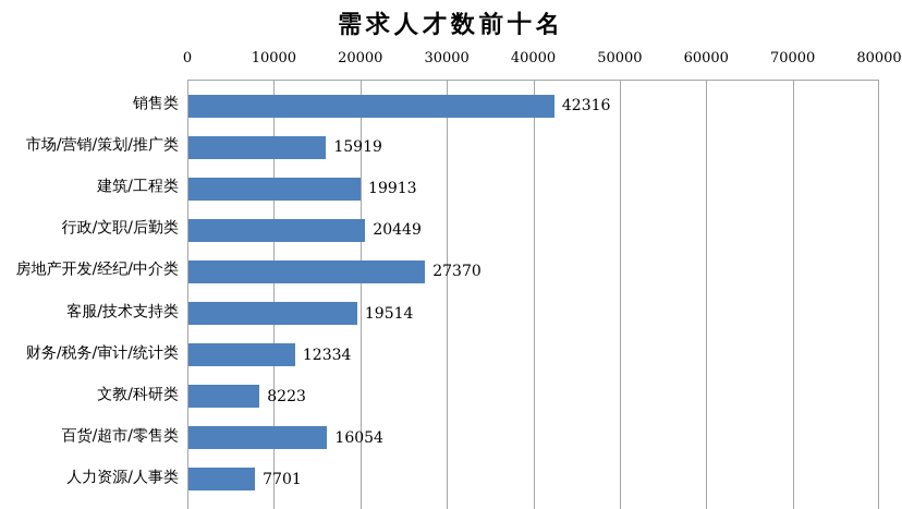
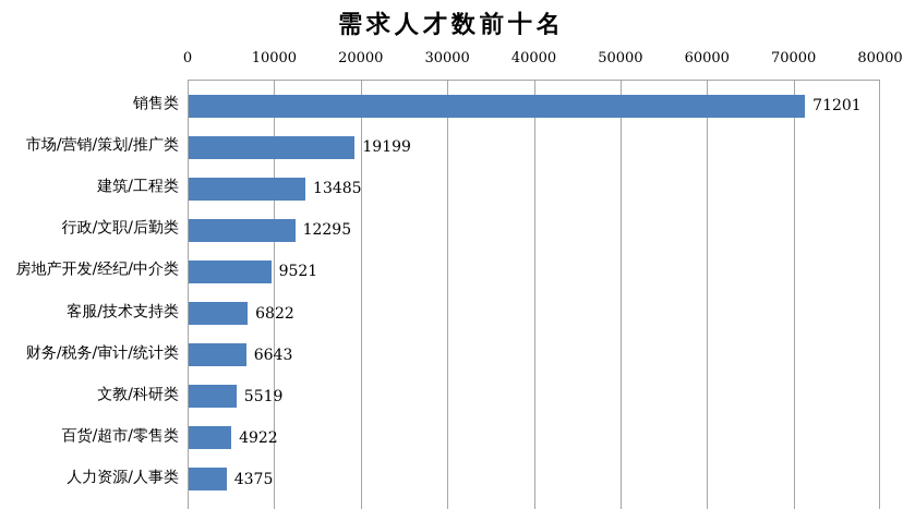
销售类: 42316 -> 71201
市场/营销/策划/推广类: 15919 -> 19199
建筑/工程类: 19913 -> 13485
行政/文职/后勤类: 20449 -> 12295
房地产开发/经纪/中介类: 27370 -> 9521
客服/技术支持类: 19514 -> 6822
财务/税务/审计/统计类: 12334 -> 6643
文教/科研类: 8223 -> 5519
百货/超市/零售类: 16054 -> 4922
人力资源/人事类: 7701 -> 4375
